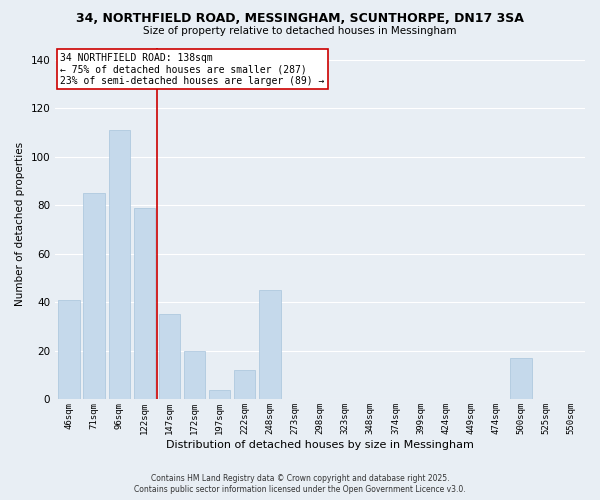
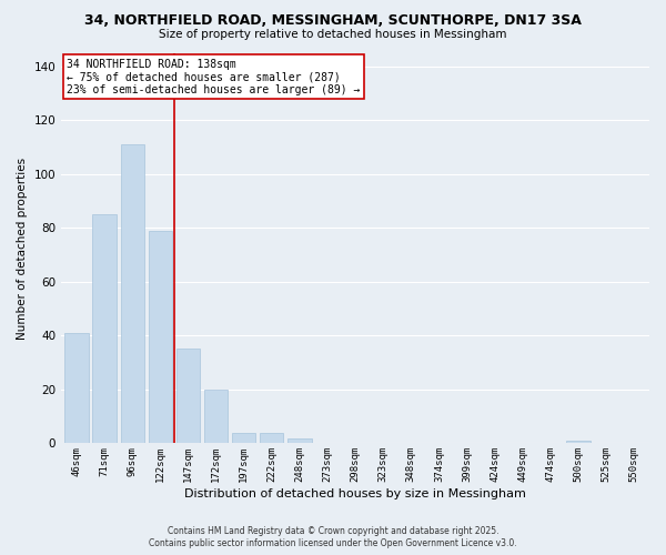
222sqm: 12 -> 4
248sqm: 45 -> 2
500sqm: 17 -> 1
